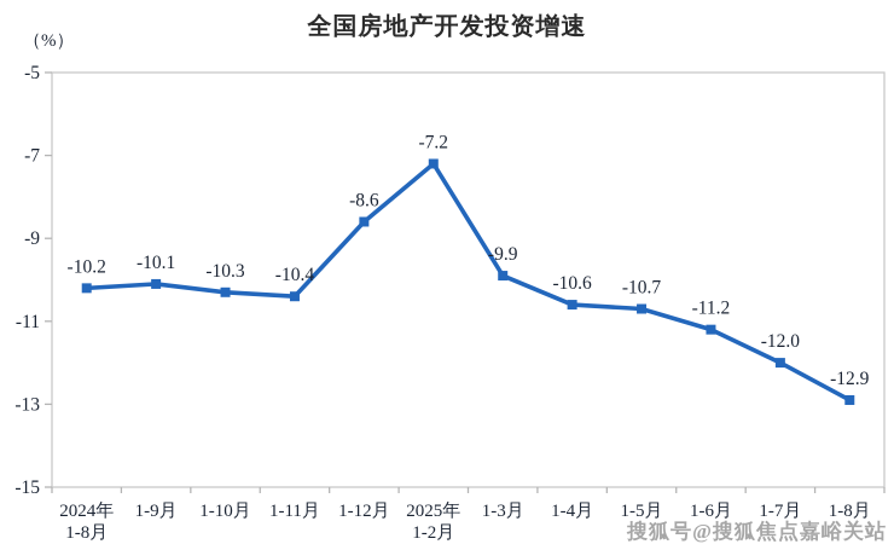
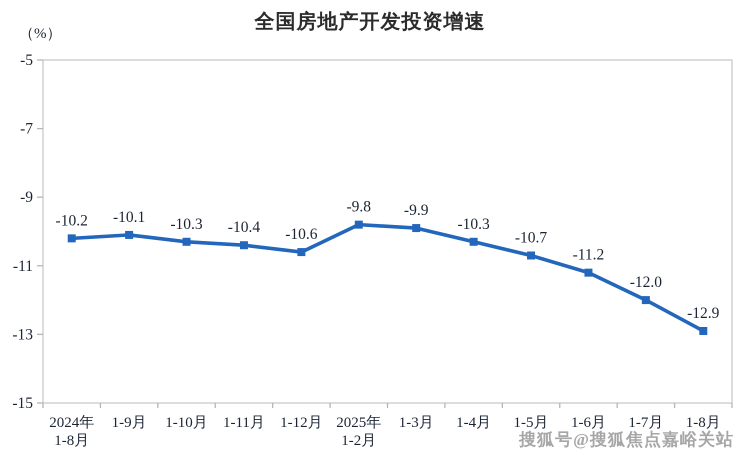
1-12月: -8.6 -> -10.6
2025年 1-2月: -7.2 -> -9.8
1-4月: -10.6 -> -10.3
